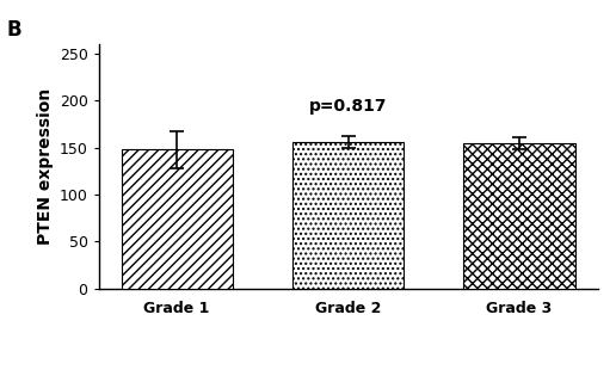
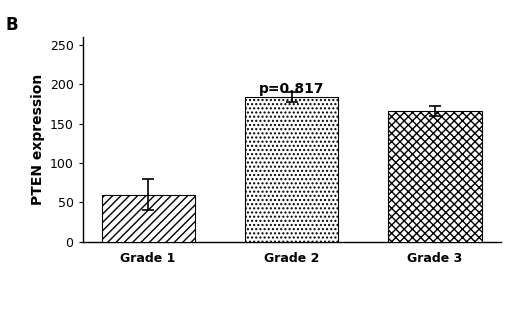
Grade 1: 148 -> 60
Grade 2: 156 -> 184
Grade 3: 155 -> 166
